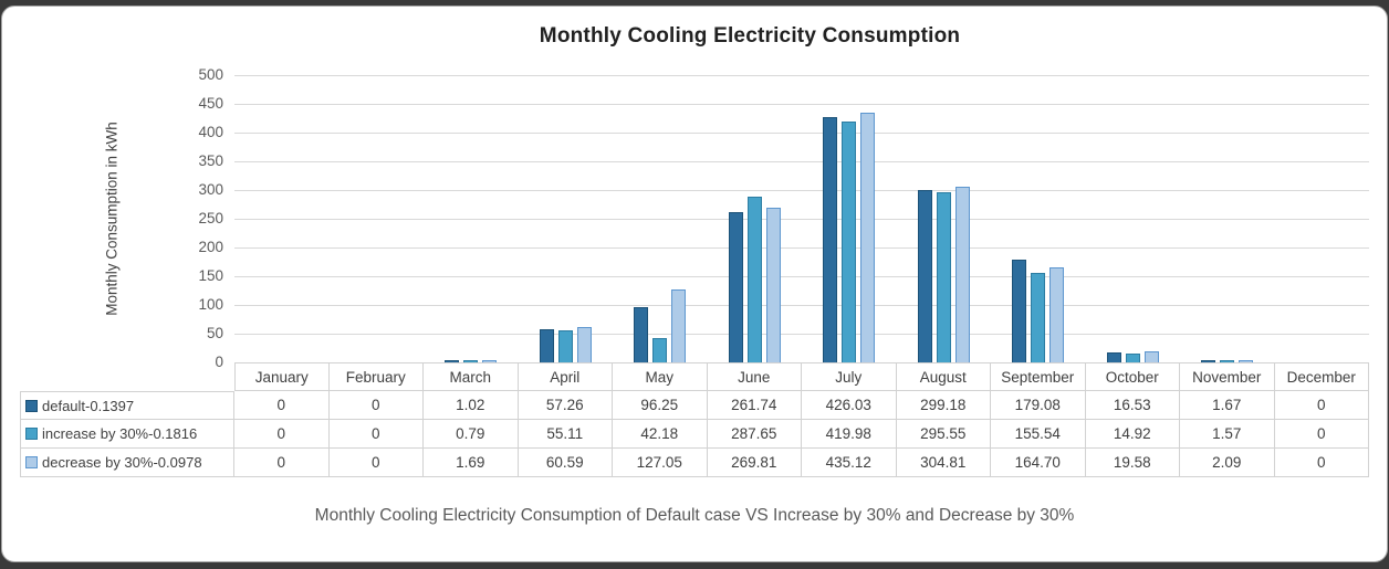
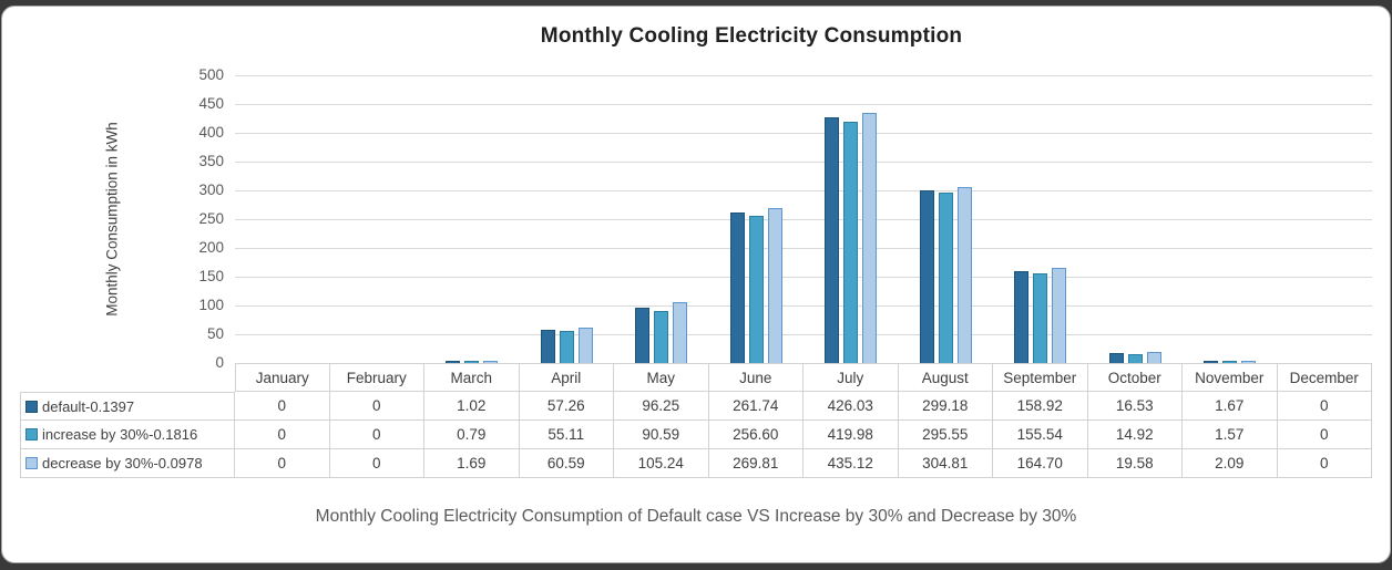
increase by 30%-0.1816/May: 42.18 -> 90.59
decrease by 30%-0.0978/May: 127.05 -> 105.24
increase by 30%-0.1816/June: 287.65 -> 256.60
default-0.1397/September: 179.08 -> 158.92
